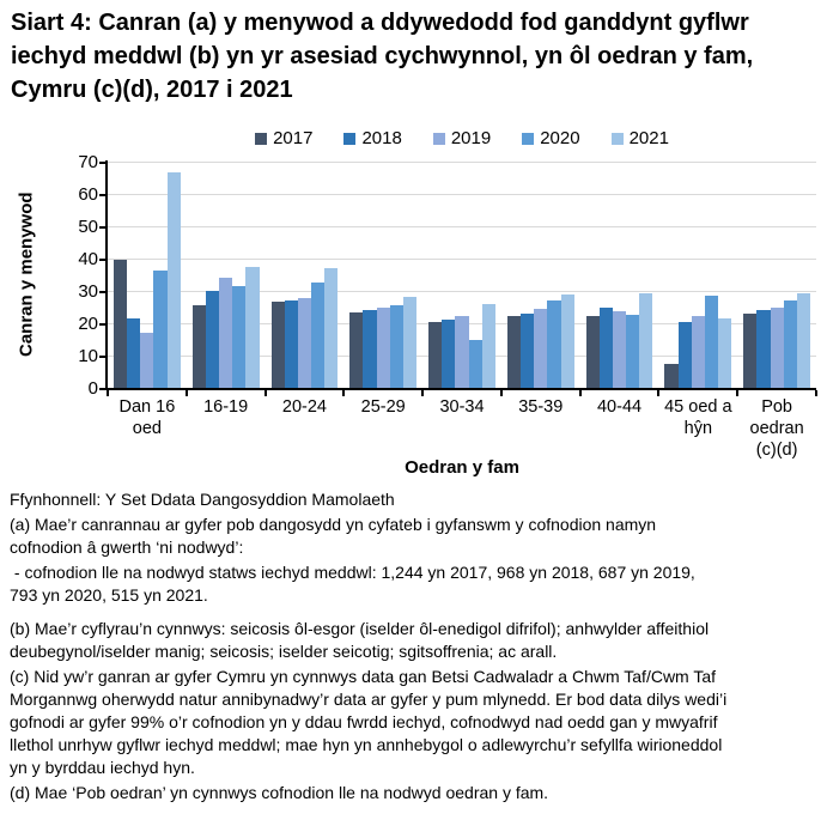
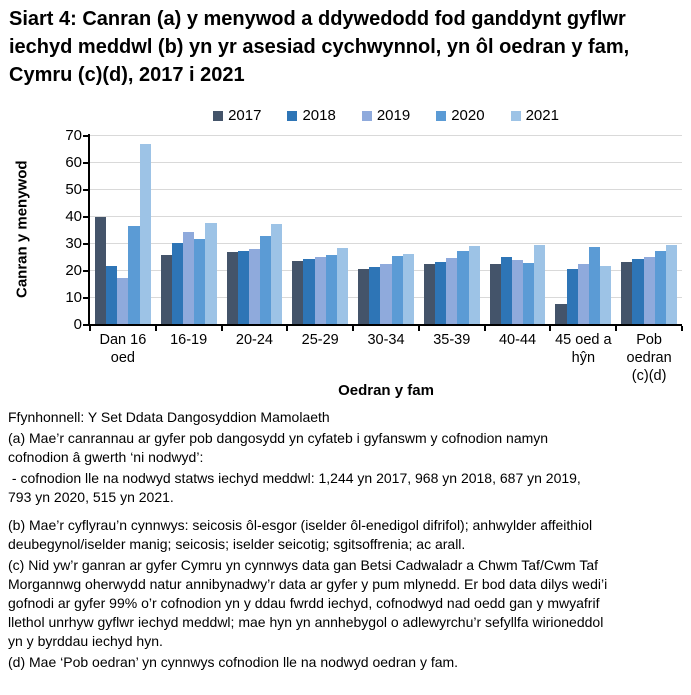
2020/30-34: 15 -> 25
